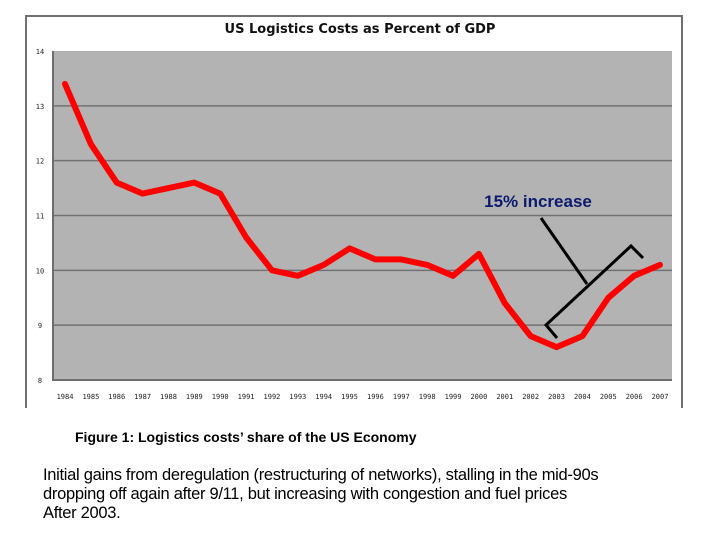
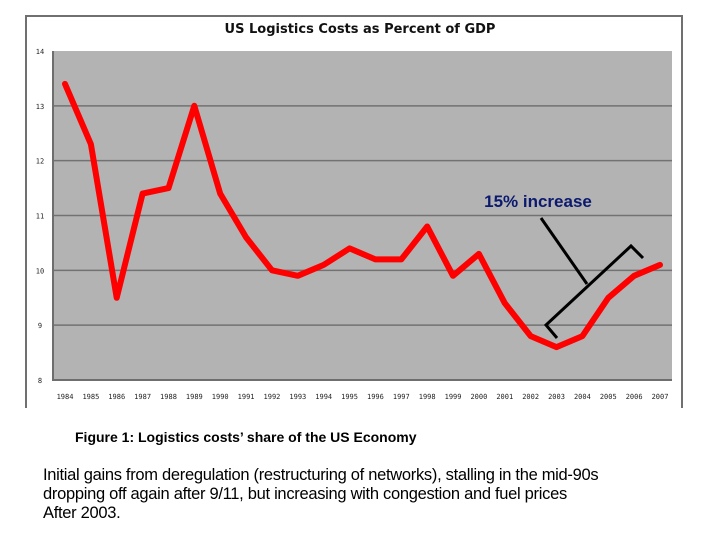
1986: 11.6 -> 9.5
1989: 11.6 -> 13.0
1998: 10.1 -> 10.8
